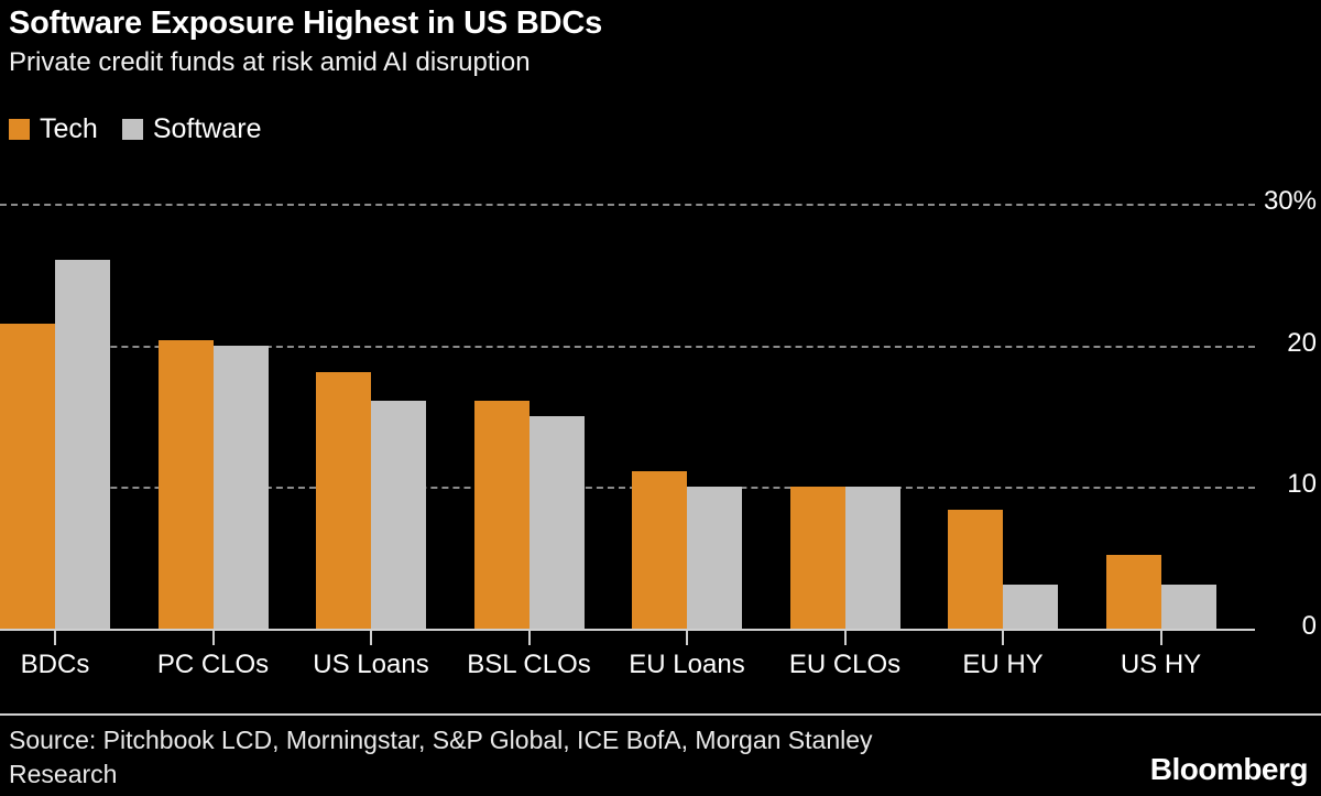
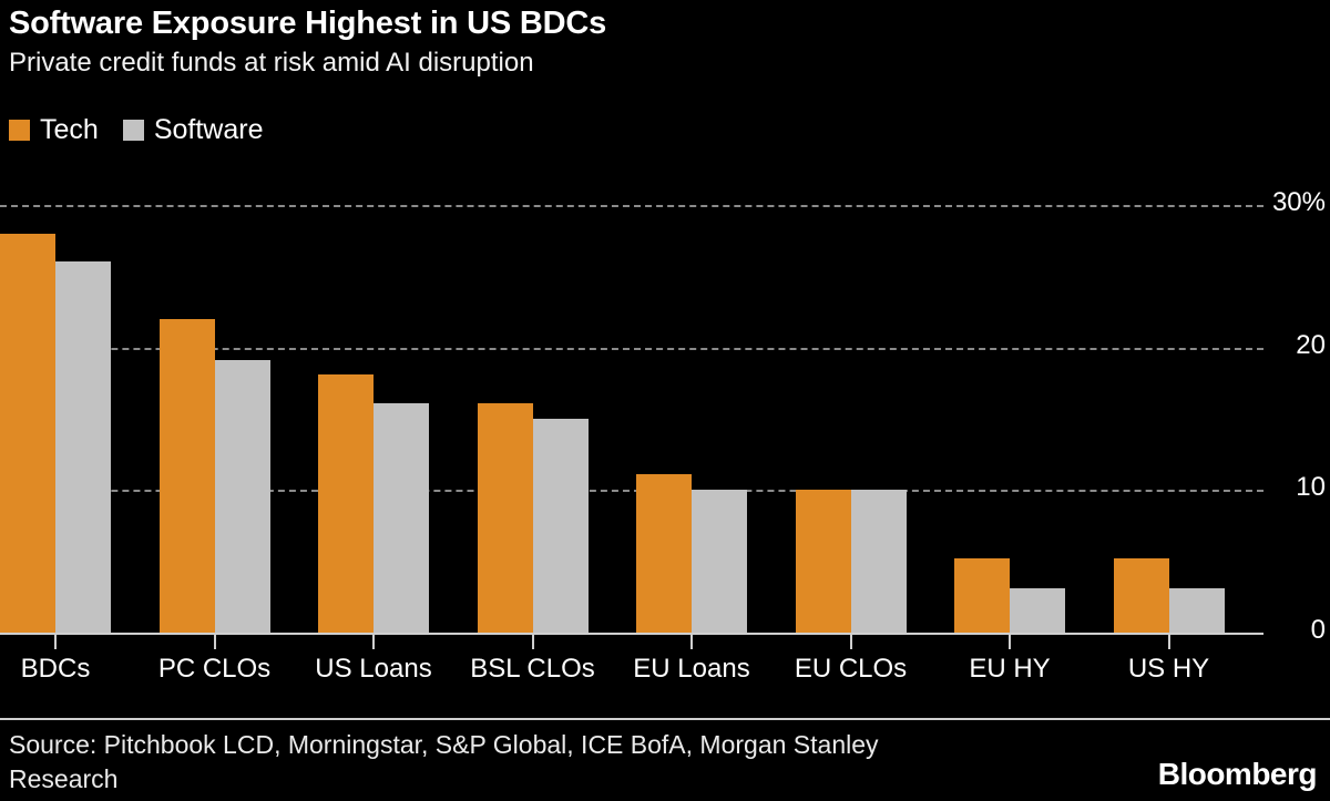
Tech/BDCs: 21.5% -> 28.0%
Tech/PC CLOs: 20.4% -> 22.0%
Software/PC CLOs: 20.0% -> 19.1%
Tech/EU HY: 8.4% -> 5.2%
